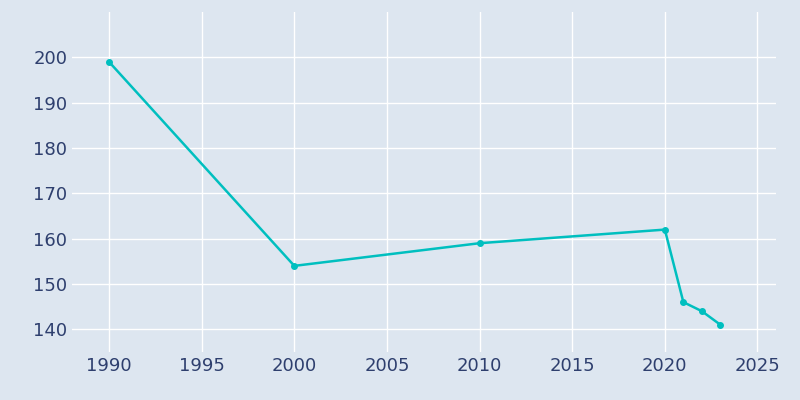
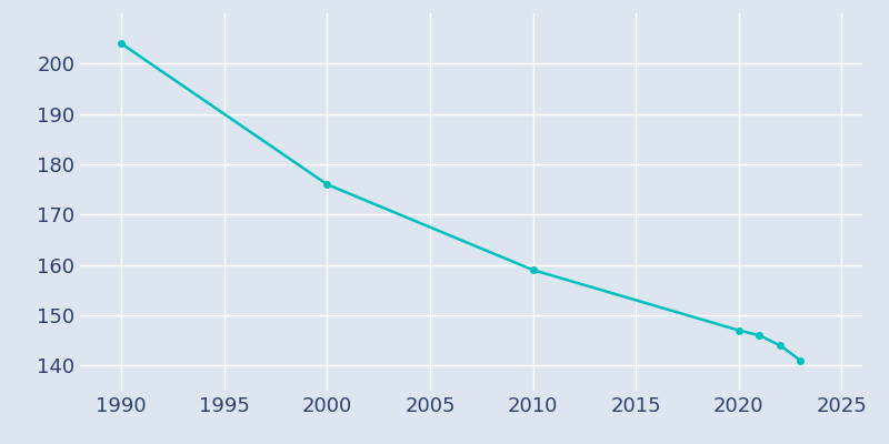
1990: 199 -> 204
2000: 154 -> 176
2020: 162 -> 147
